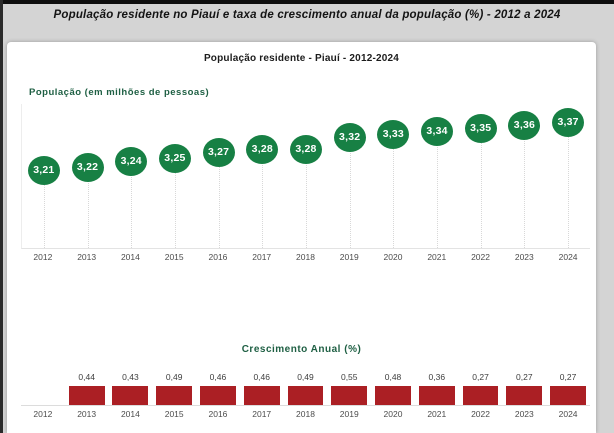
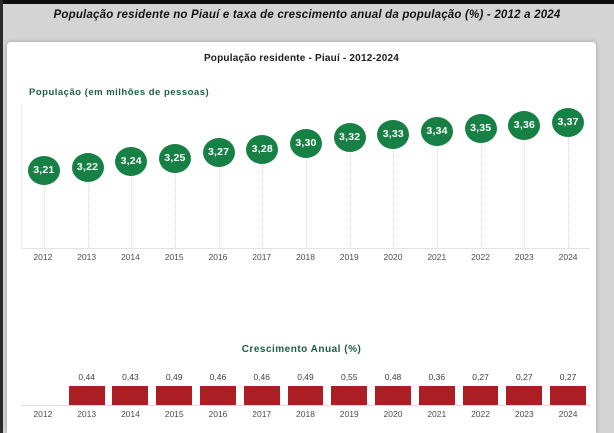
População residente - Piauí - 2012-2024/2018: 3,28 -> 3,30
